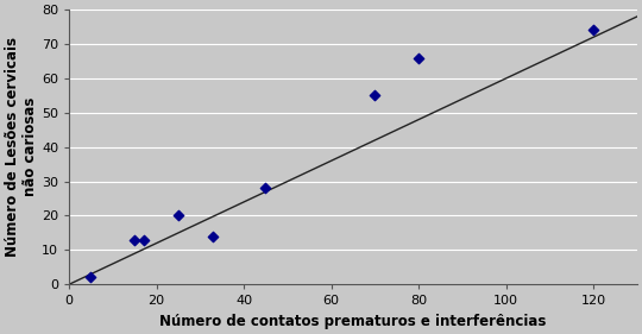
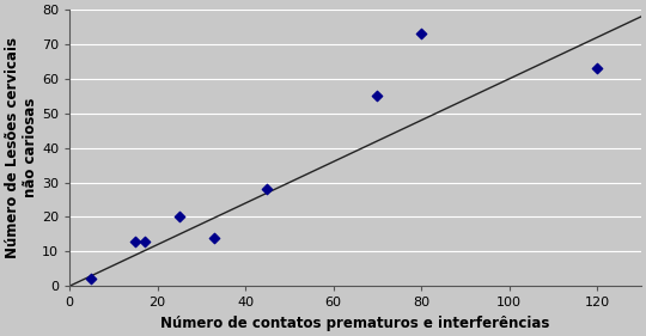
80: 66 -> 73
120: 74 -> 63
